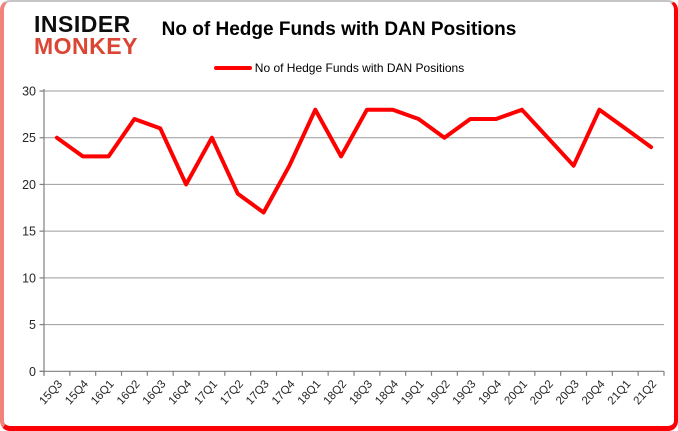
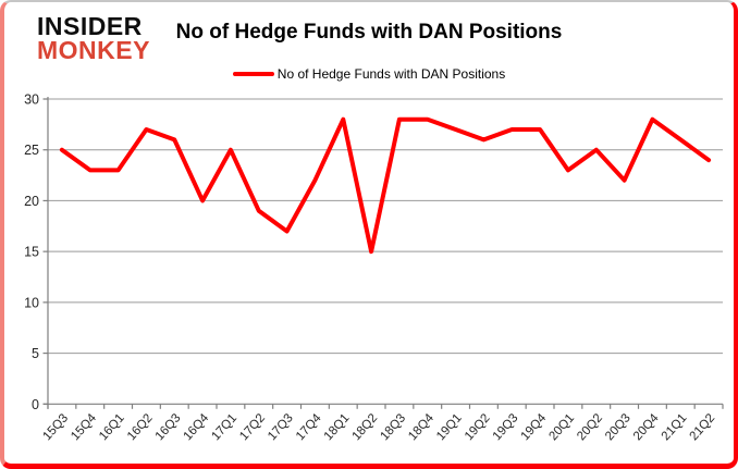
18Q2: 23 -> 15
19Q2: 25 -> 26
20Q1: 28 -> 23
